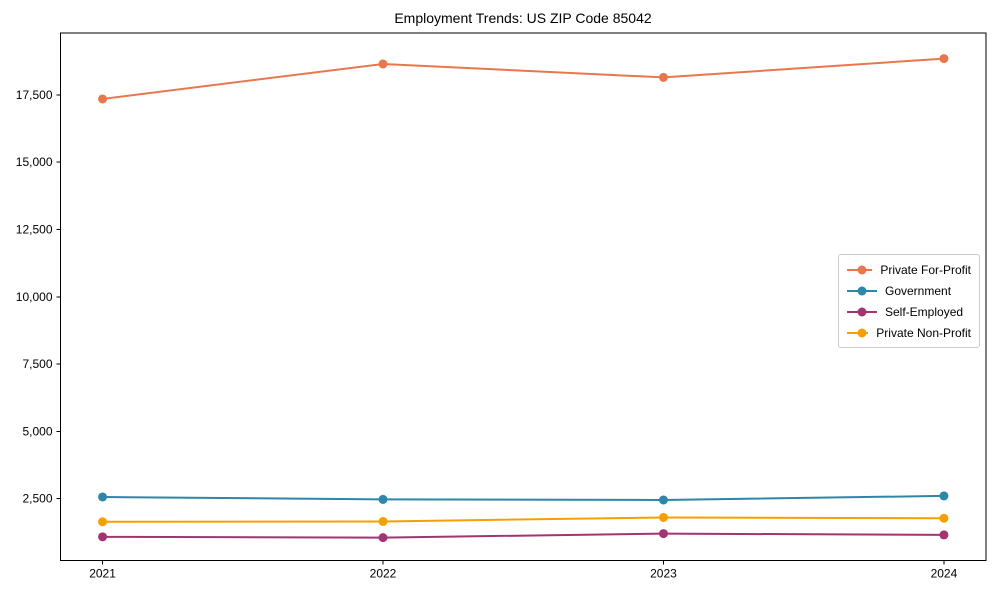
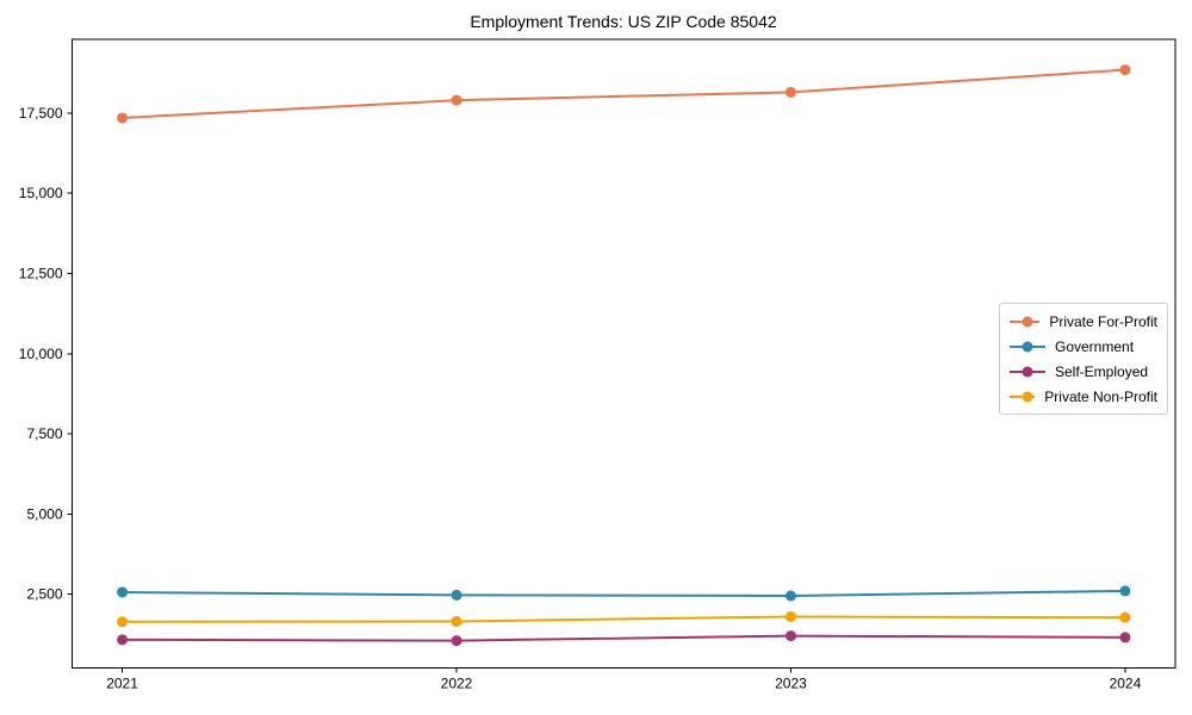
Private For-Profit/2022: 18600 -> 17900
